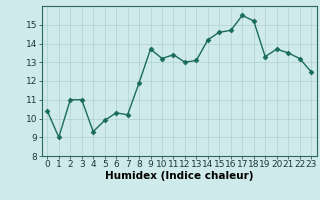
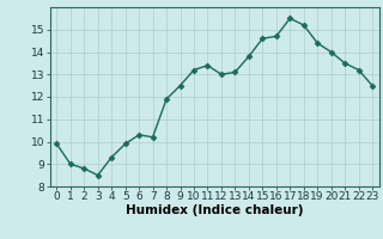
0: 10.4 -> 9.9
2: 11.0 -> 8.8
3: 11.0 -> 8.5
9: 13.7 -> 12.5
14: 14.2 -> 13.8
19: 13.3 -> 14.4
20: 13.7 -> 14.0
